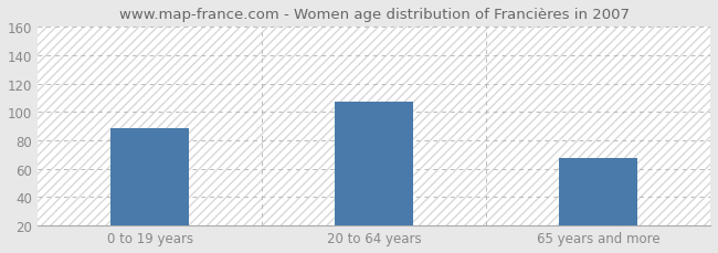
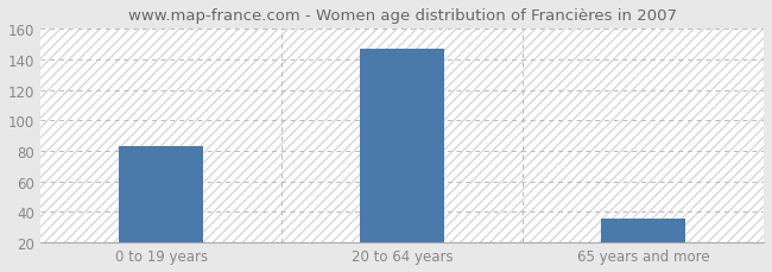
0 to 19 years: 89 -> 83
20 to 64 years: 107 -> 147
65 years and more: 68 -> 36
